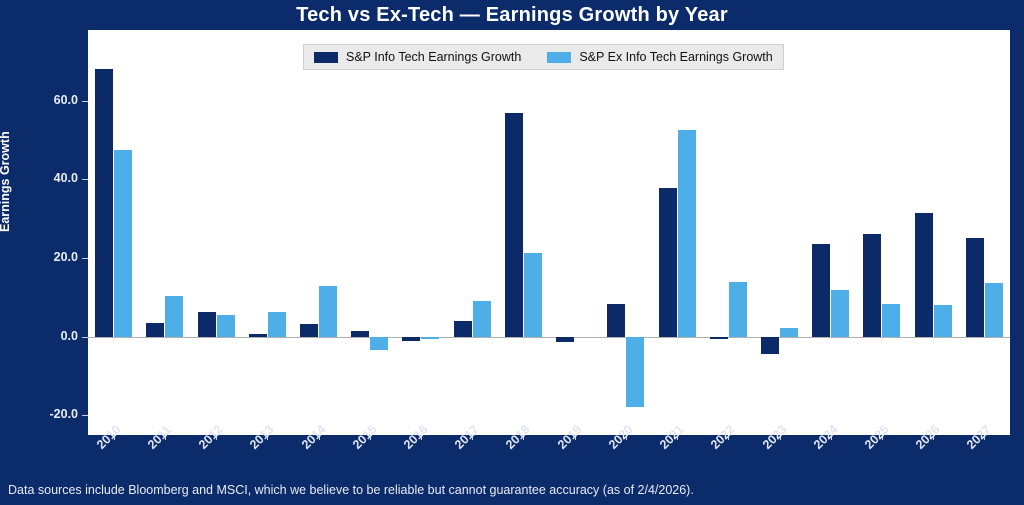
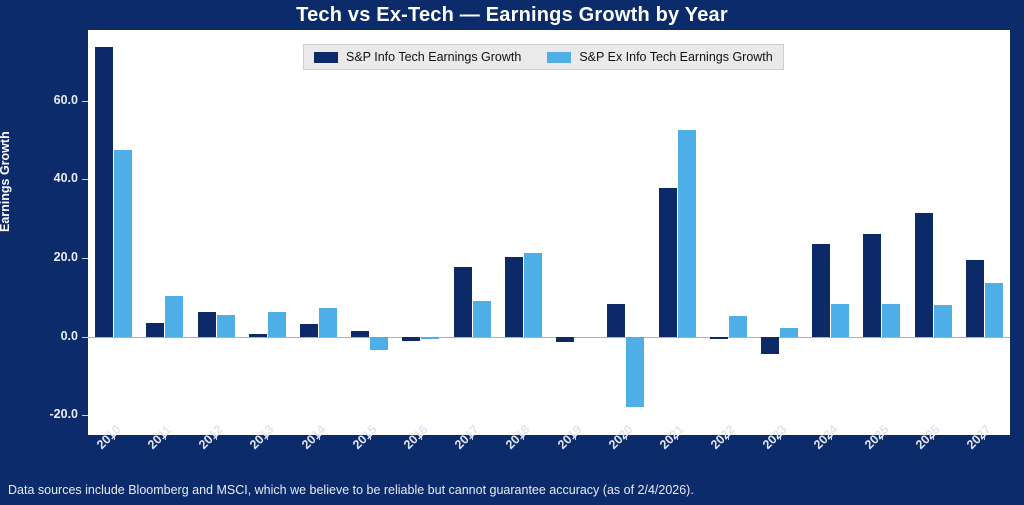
S&P Info Tech Earnings Growth/2010: 68 -> 74
S&P Ex Info Tech Earnings Growth/2014: 13 -> 7
S&P Info Tech Earnings Growth/2017: 4 -> 18
S&P Info Tech Earnings Growth/2018: 57 -> 20
S&P Ex Info Tech Earnings Growth/2022: 14 -> 5
S&P Ex Info Tech Earnings Growth/2024: 12 -> 8
S&P Info Tech Earnings Growth/2027: 25 -> 20
